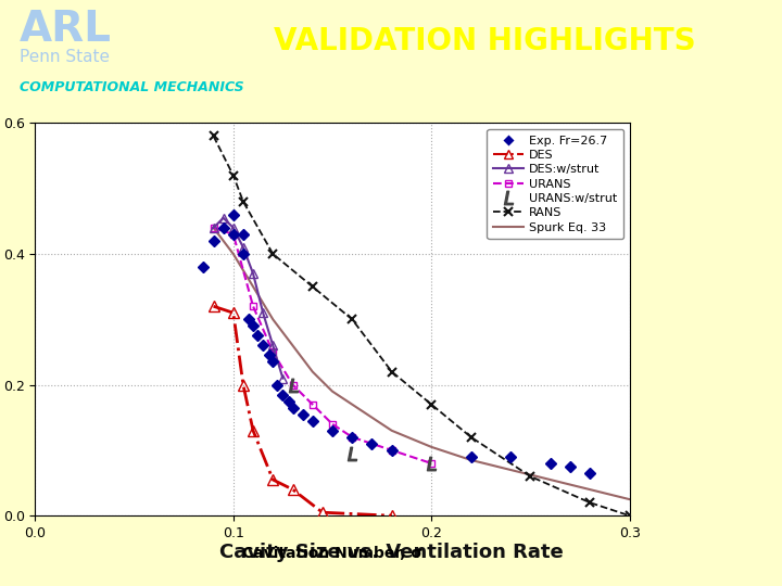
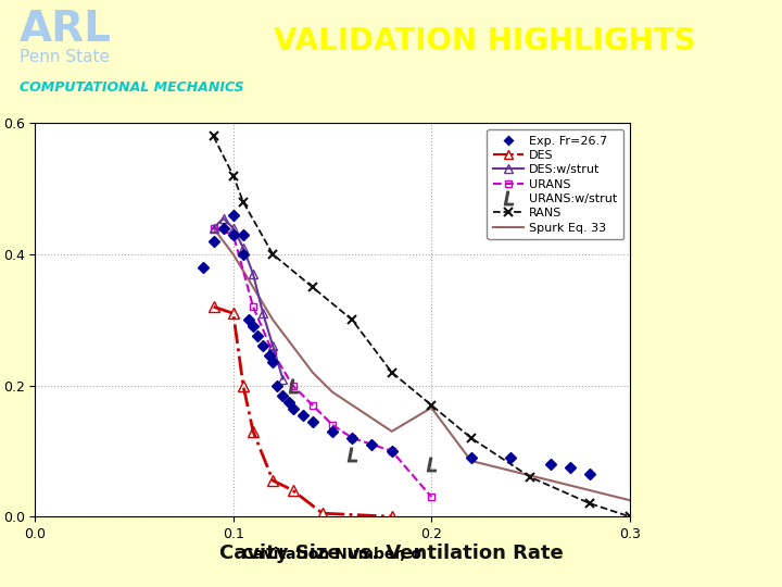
URANS/0.2: 0.08 -> 0.03
Spurk Eq. 33/0.2: 0.105 -> 0.166
